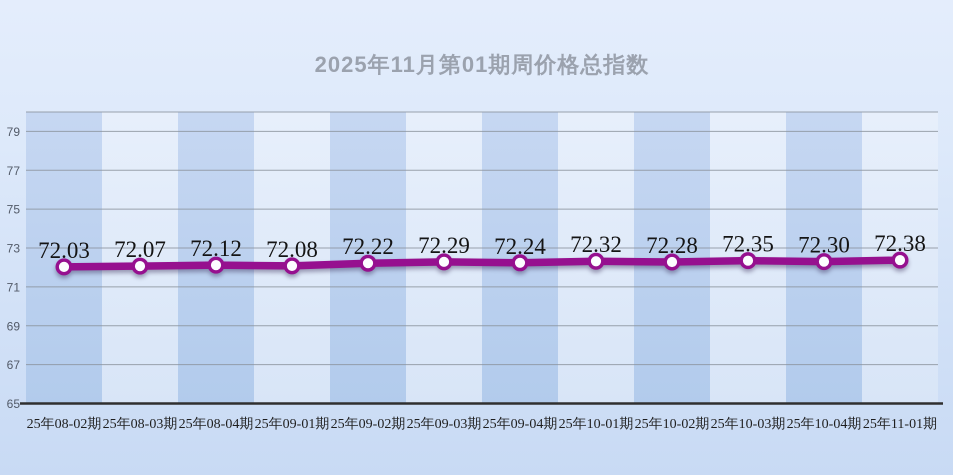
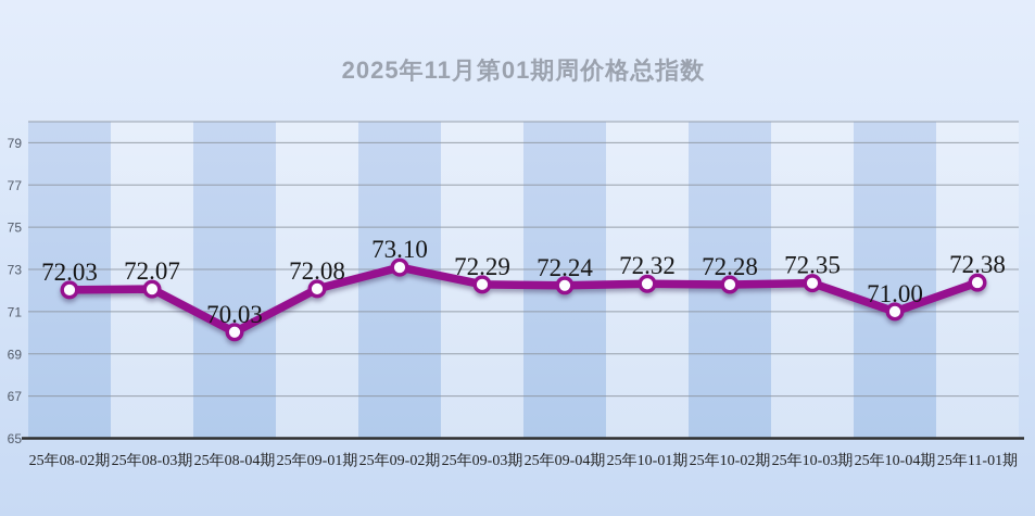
25年08-04期: 72.12 -> 70.03
25年09-02期: 72.22 -> 73.10
25年10-04期: 72.30 -> 71.00
